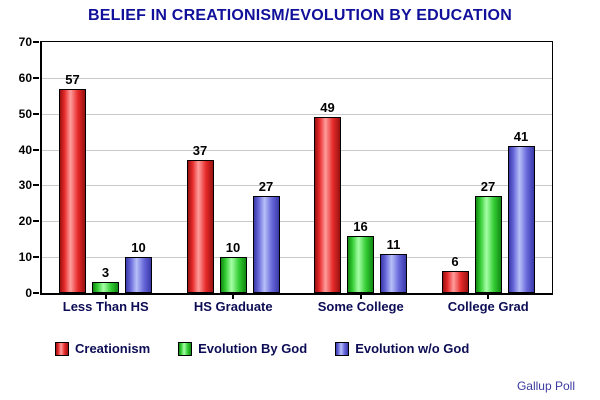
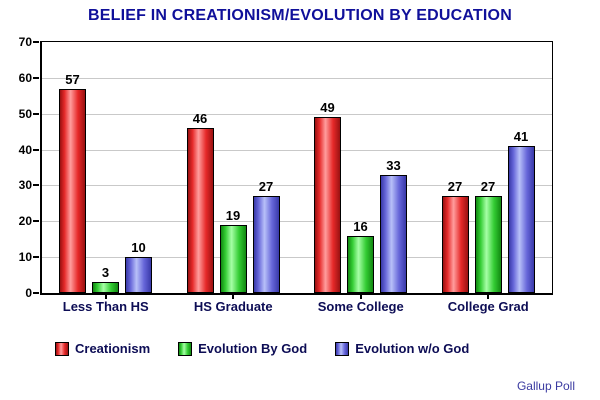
Creationism/HS Graduate: 37 -> 46
Evolution By God/HS Graduate: 10 -> 19
Evolution w/o God/Some College: 11 -> 33
Creationism/College Grad: 6 -> 27
